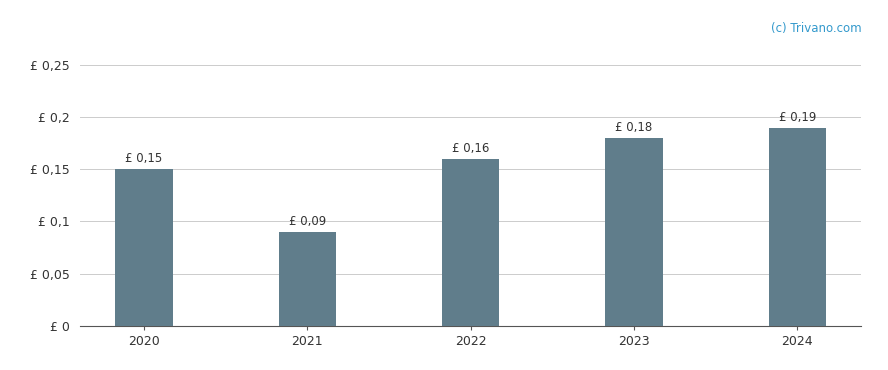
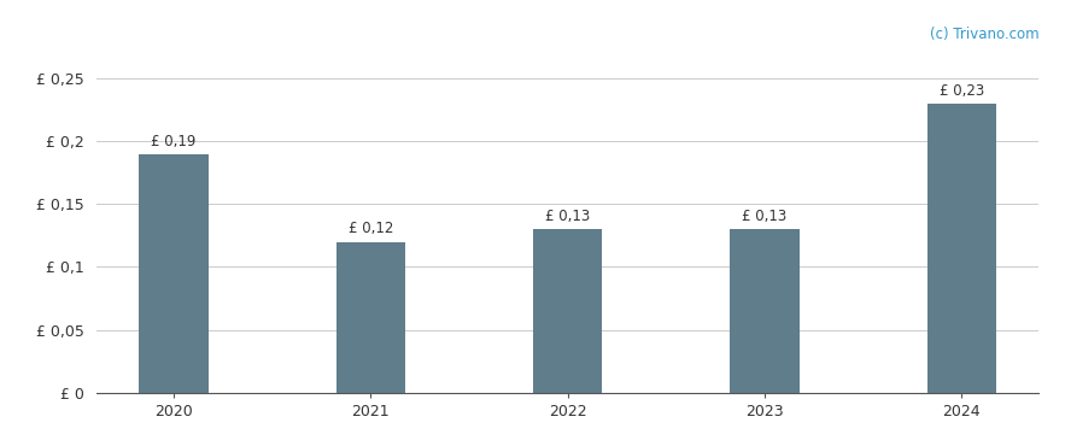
2020: 0,15 -> 0,19
2021: 0,09 -> 0,12
2022: 0,16 -> 0,13
2023: 0,18 -> 0,13
2024: 0,19 -> 0,23
